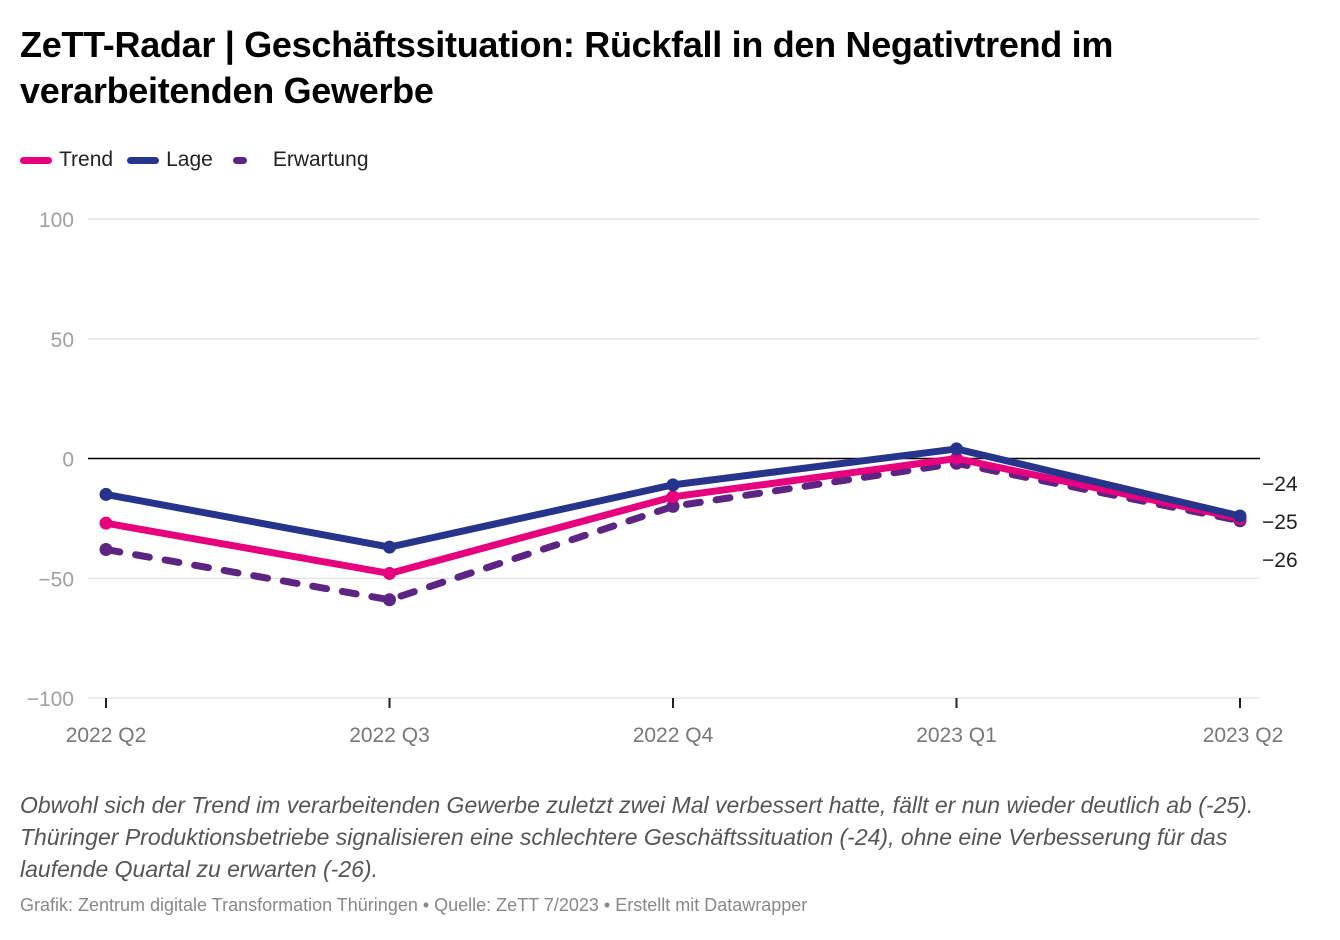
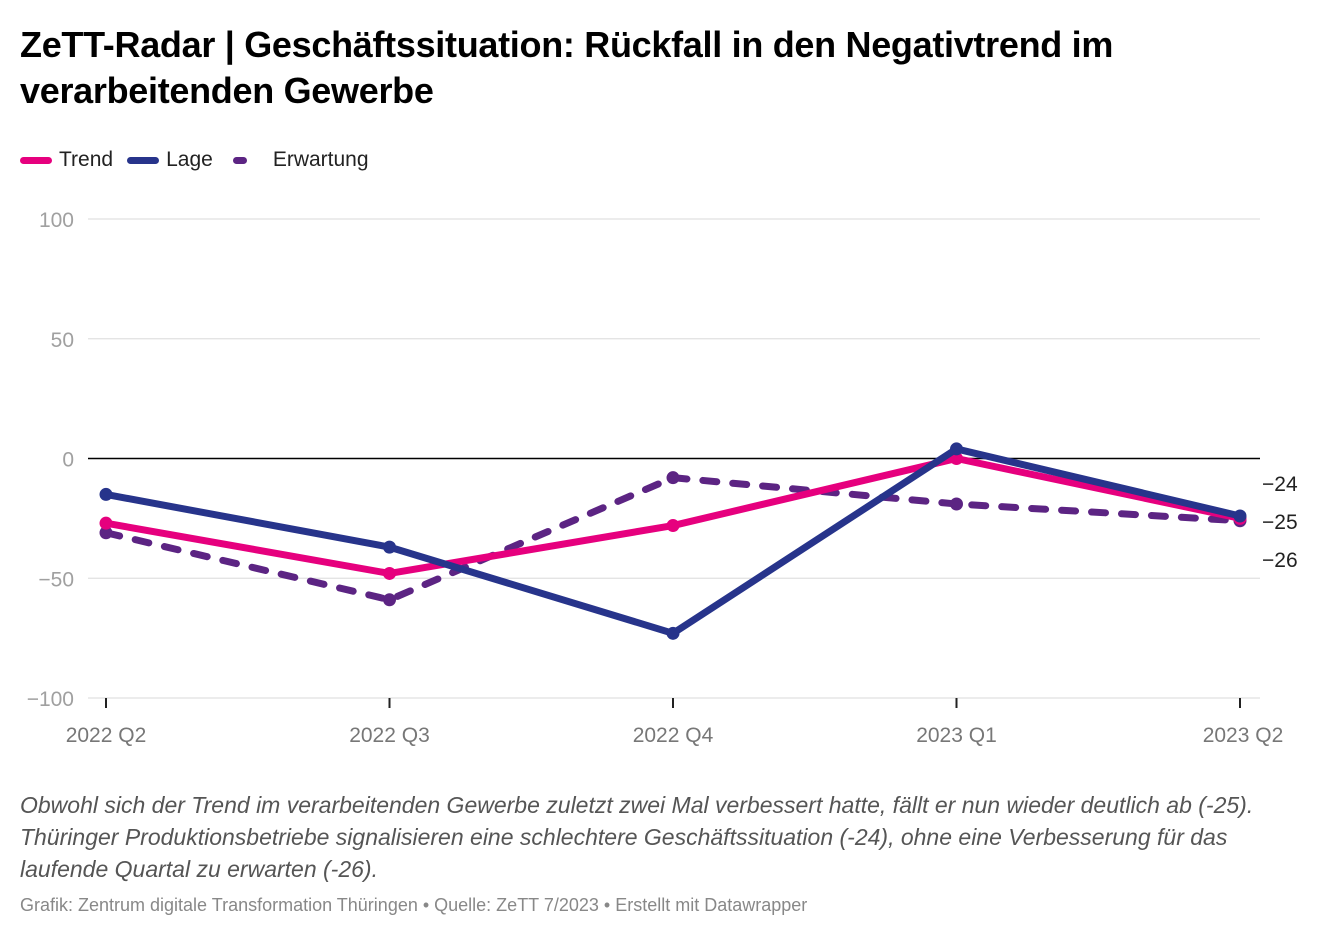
Erwartung/2022 Q2: -38 -> -31
Trend/2022 Q4: -16 -> -28
Lage/2022 Q4: -11 -> -73
Erwartung/2022 Q4: -20 -> -8
Erwartung/2023 Q1: -2 -> -19
